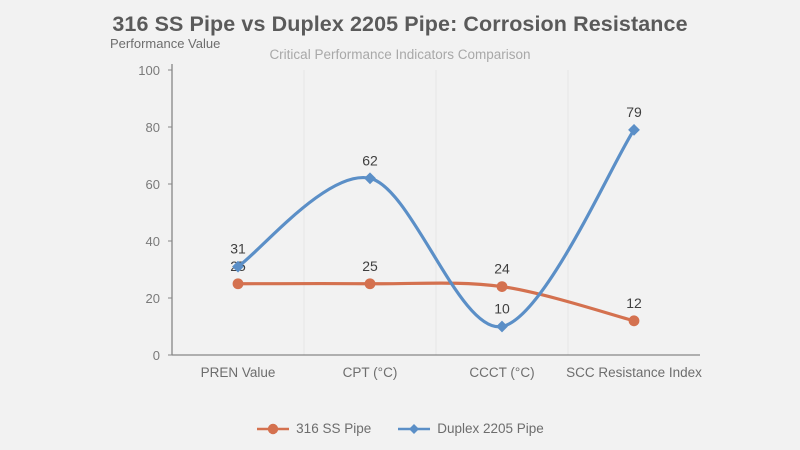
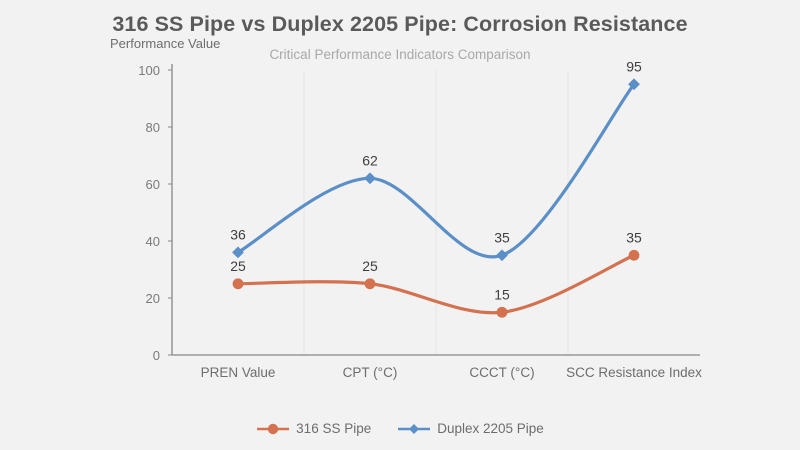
Duplex 2205 Pipe/PREN Value: 31 -> 36
316 SS Pipe/CCCT (°C): 24 -> 15
Duplex 2205 Pipe/CCCT (°C): 10 -> 35
316 SS Pipe/SCC Resistance Index: 12 -> 35
Duplex 2205 Pipe/SCC Resistance Index: 79 -> 95
